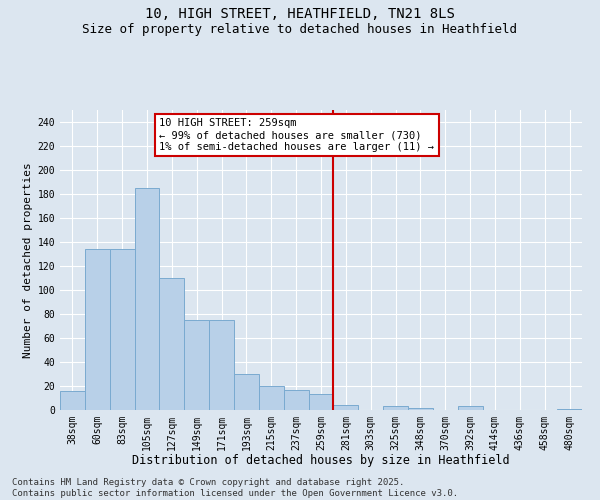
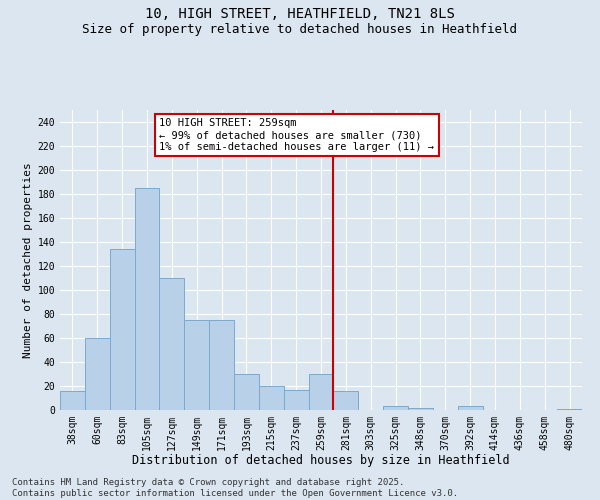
60sqm: 134 -> 60
259sqm: 13 -> 30
281sqm: 4 -> 16
